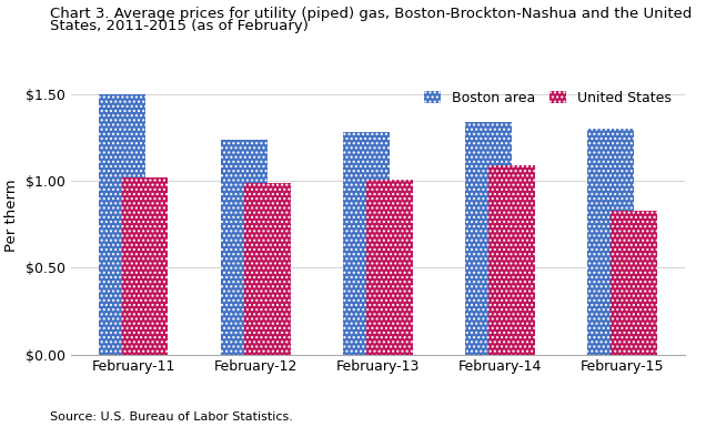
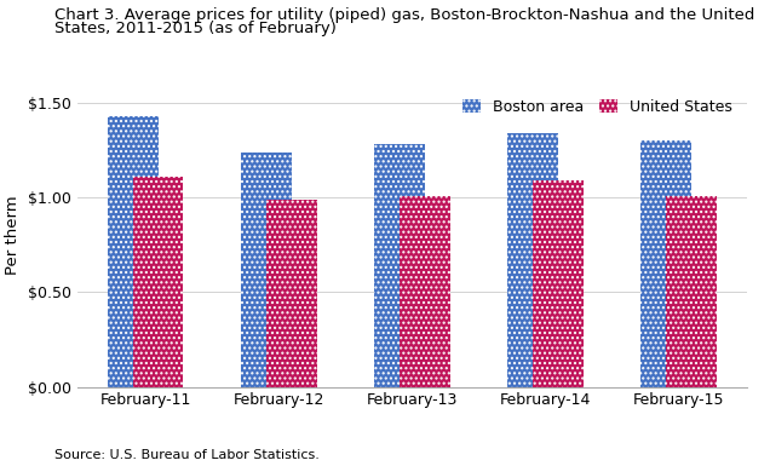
Boston area/February-11: $1.50 -> $1.43
United States/February-11: $1.02 -> $1.11
United States/February-15: $0.83 -> $1.01
